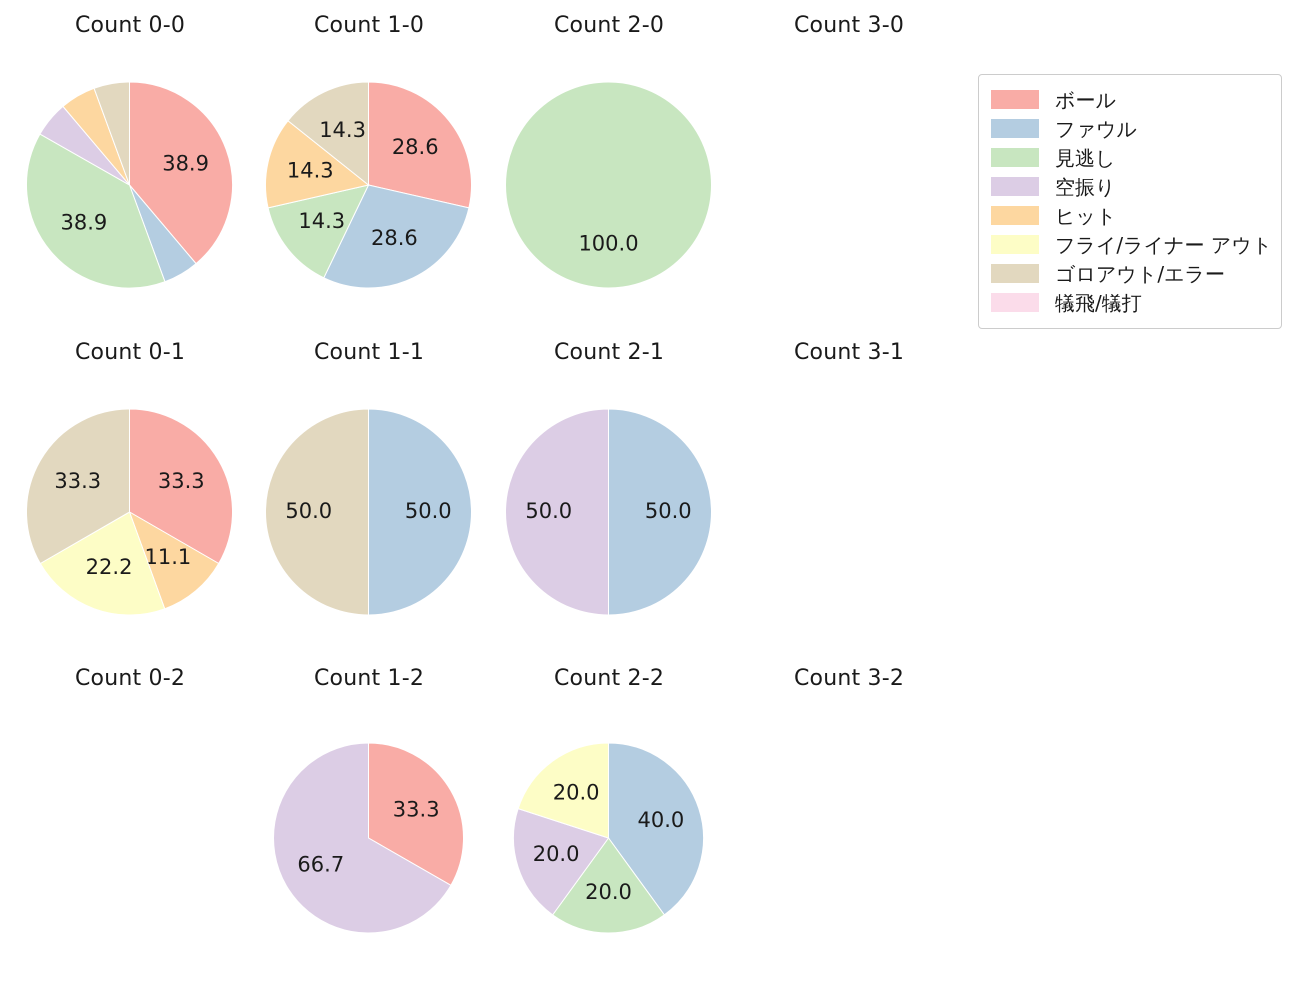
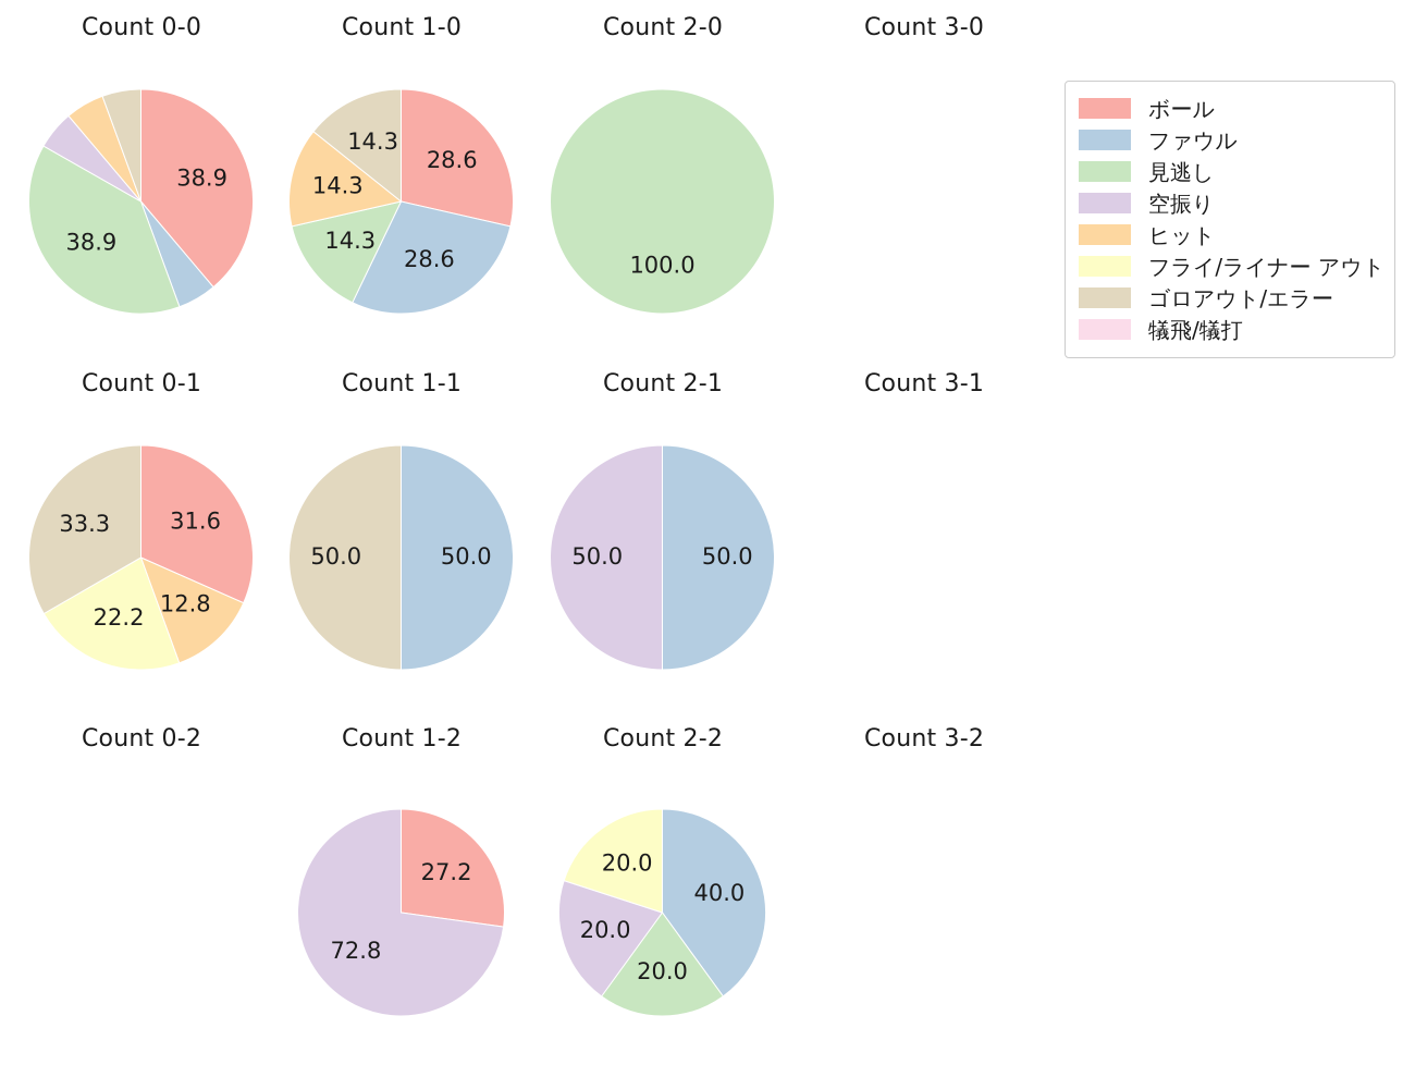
Count 0-1/ボール: 33.3 -> 31.6
Count 0-1/ヒット: 11.1 -> 12.8
Count 1-2/ボール: 33.3 -> 27.2
Count 1-2/空振り: 66.7 -> 72.8
